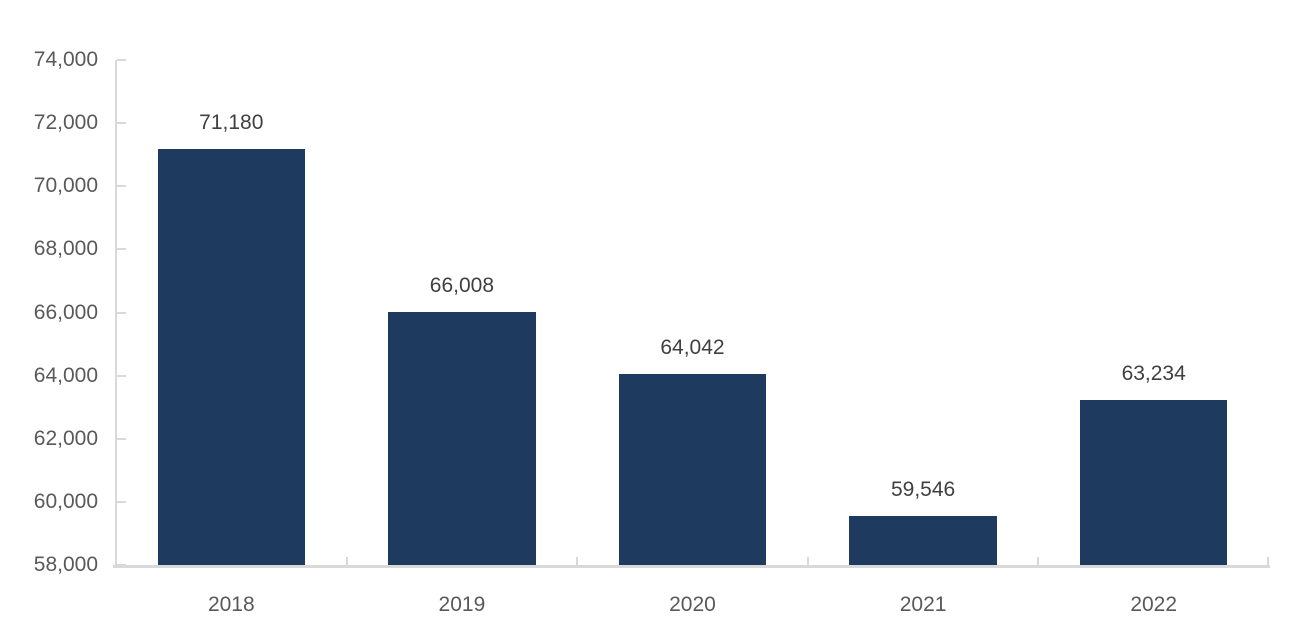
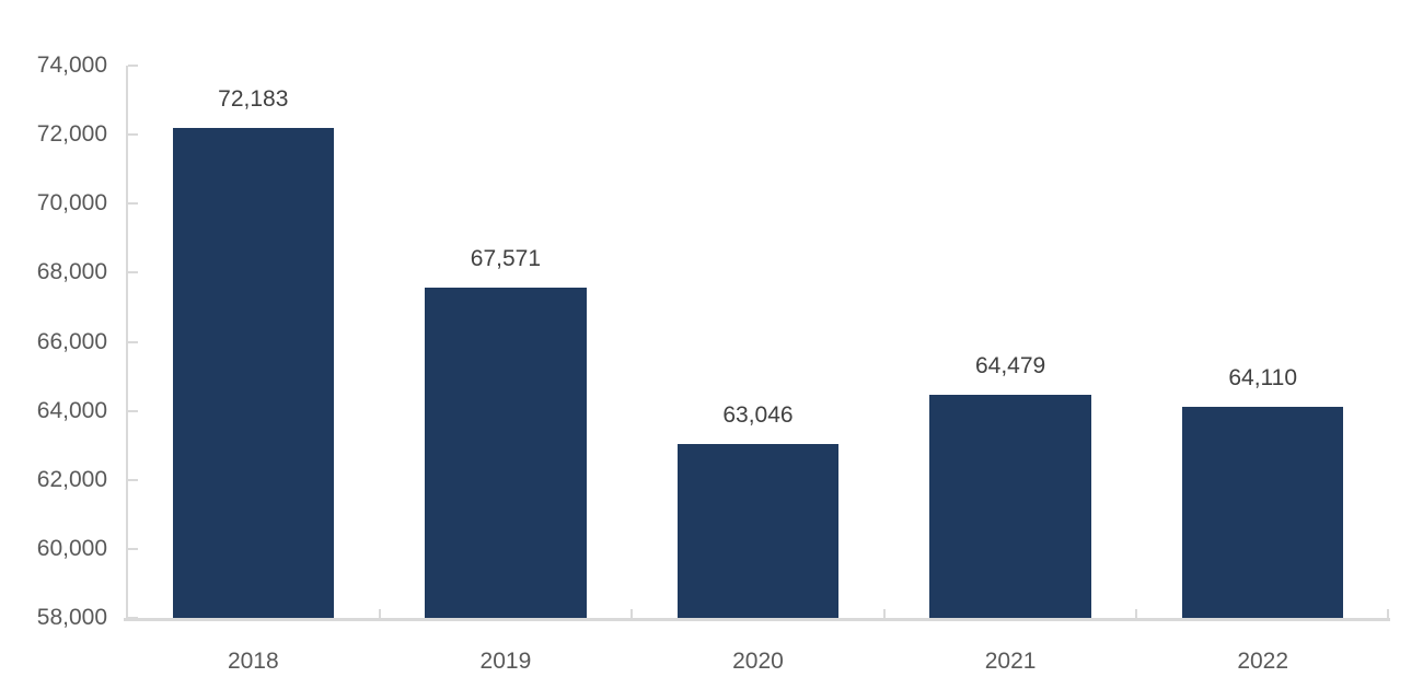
2018: 71,180 -> 72,183
2019: 66,008 -> 67,571
2020: 64,042 -> 63,046
2021: 59,546 -> 64,479
2022: 63,234 -> 64,110
